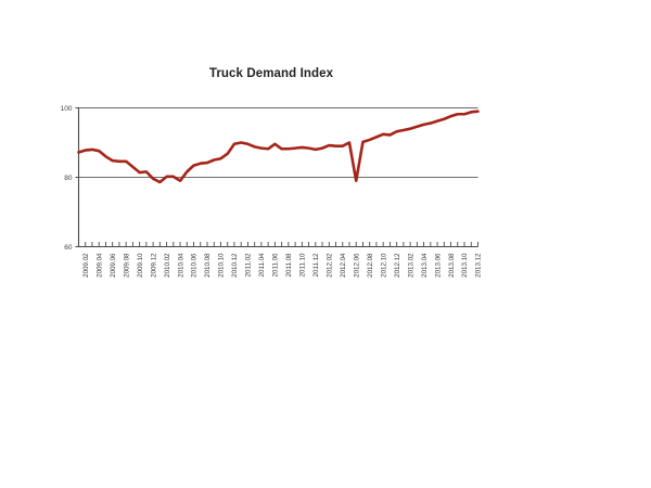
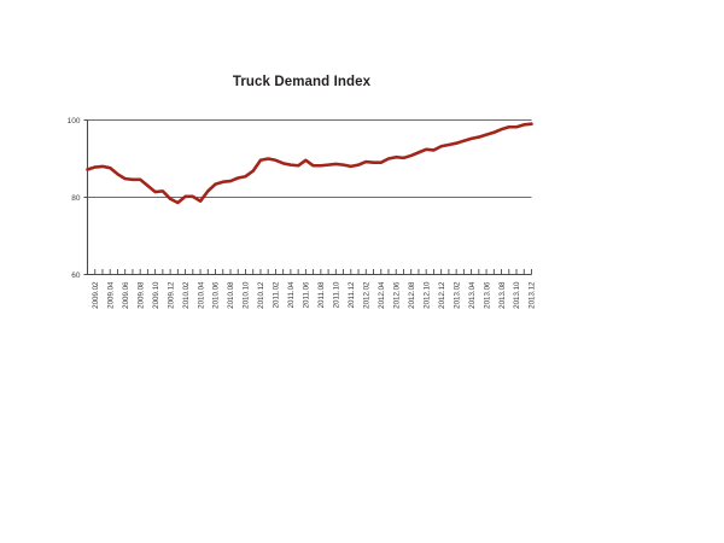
2012.06: 79 -> 90
